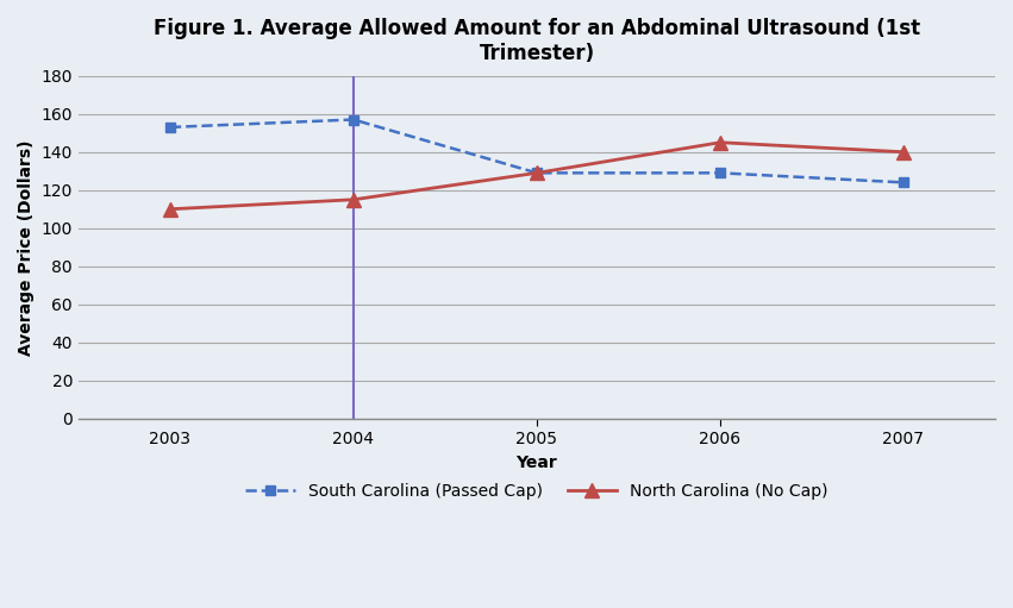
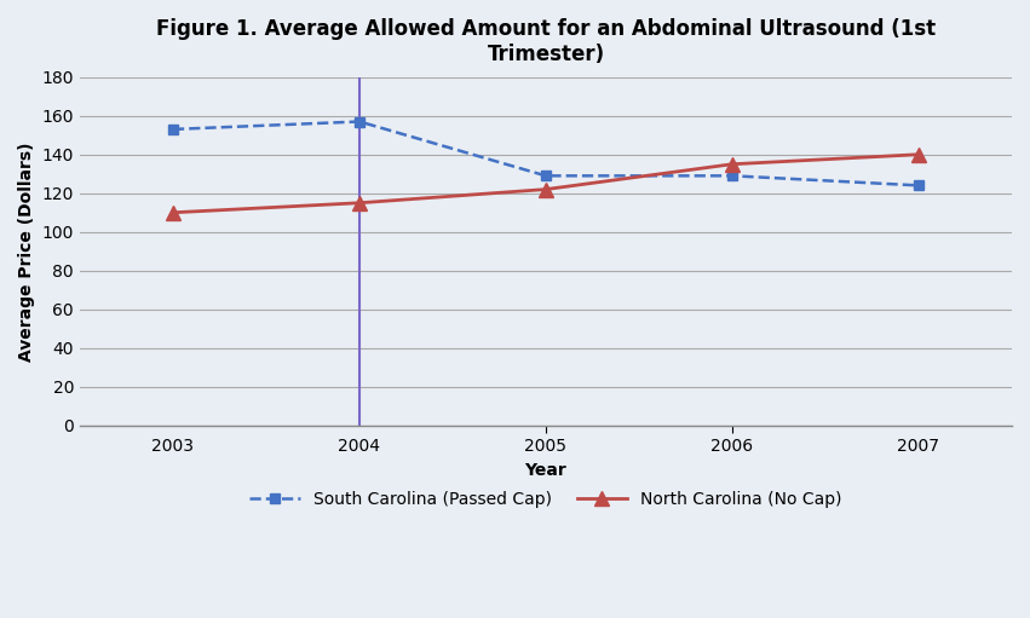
North Carolina (No Cap)/2005: 129 -> 122
North Carolina (No Cap)/2006: 145 -> 135
